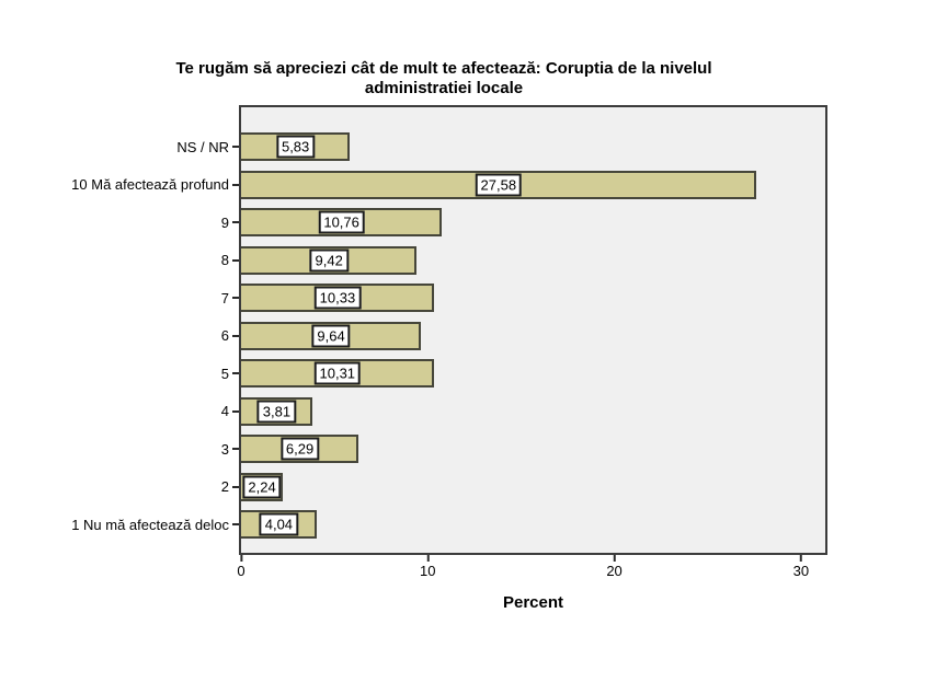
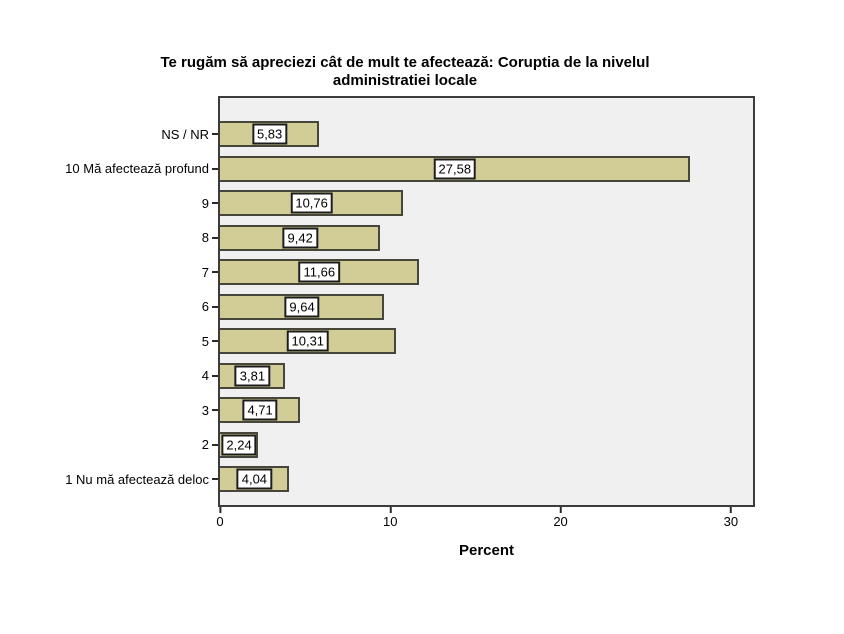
7: 10,33 -> 11,66
3: 6,29 -> 4,71
